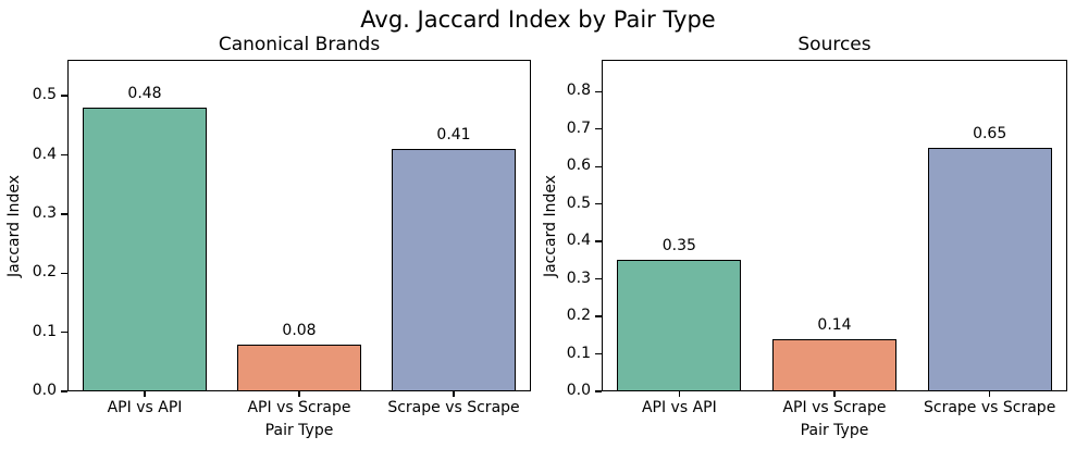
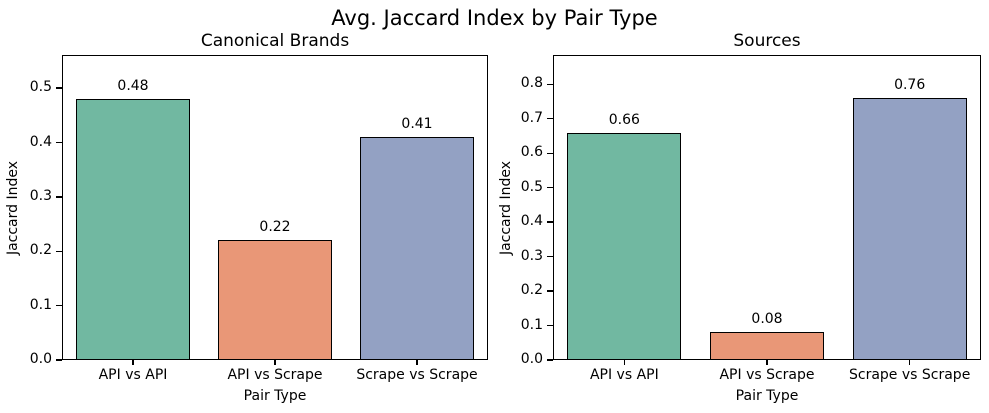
Canonical Brands/API vs Scrape: 0.08 -> 0.22
Sources/API vs API: 0.35 -> 0.66
Sources/API vs Scrape: 0.14 -> 0.08
Sources/Scrape vs Scrape: 0.65 -> 0.76
